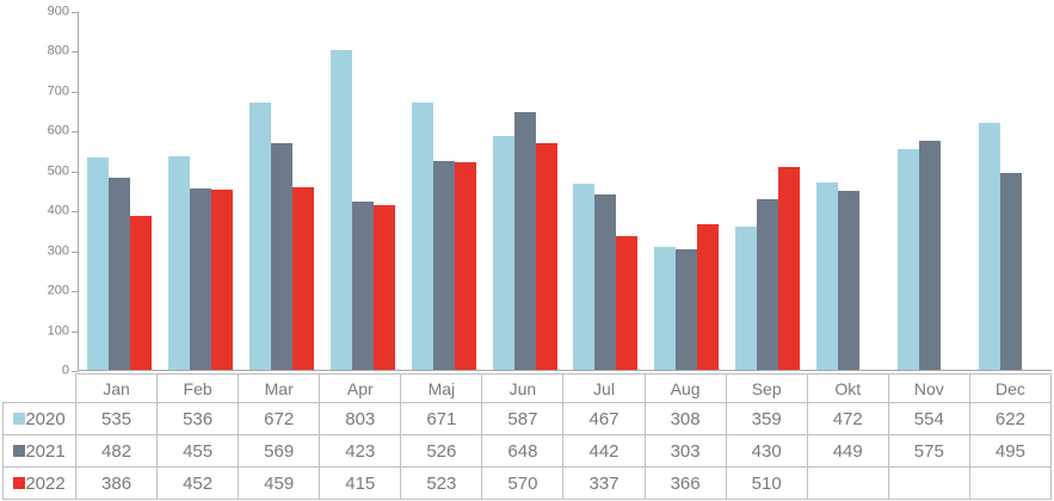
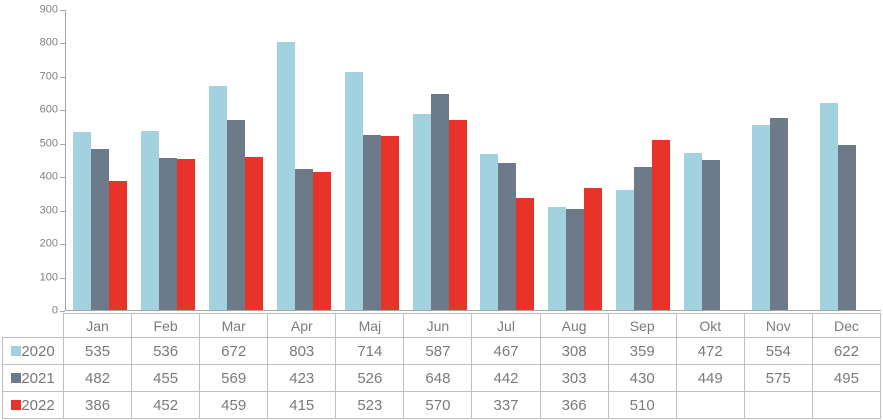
2020/Maj: 671 -> 714
